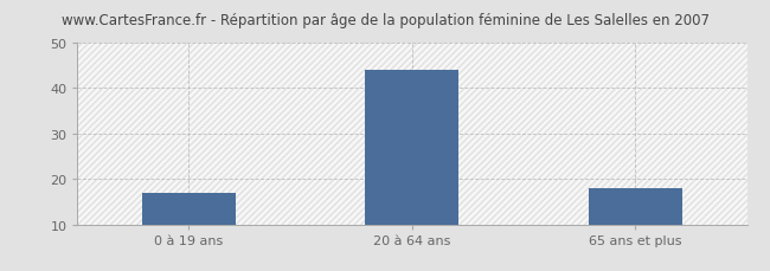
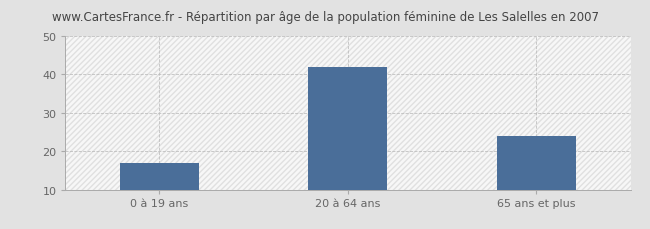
20 à 64 ans: 44 -> 42
65 ans et plus: 18 -> 24
